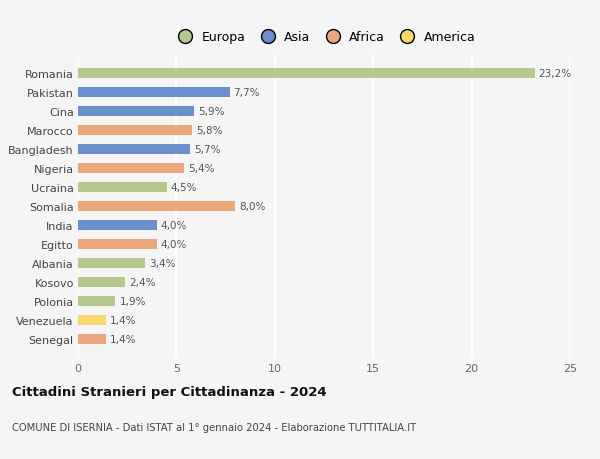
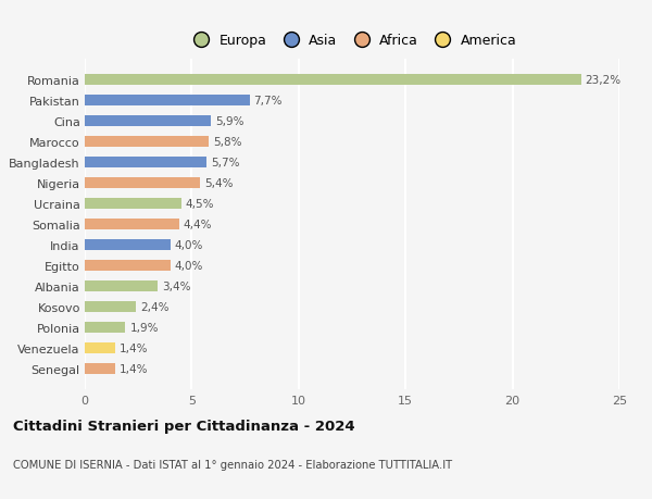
Somalia: 8,0% -> 4,4%
